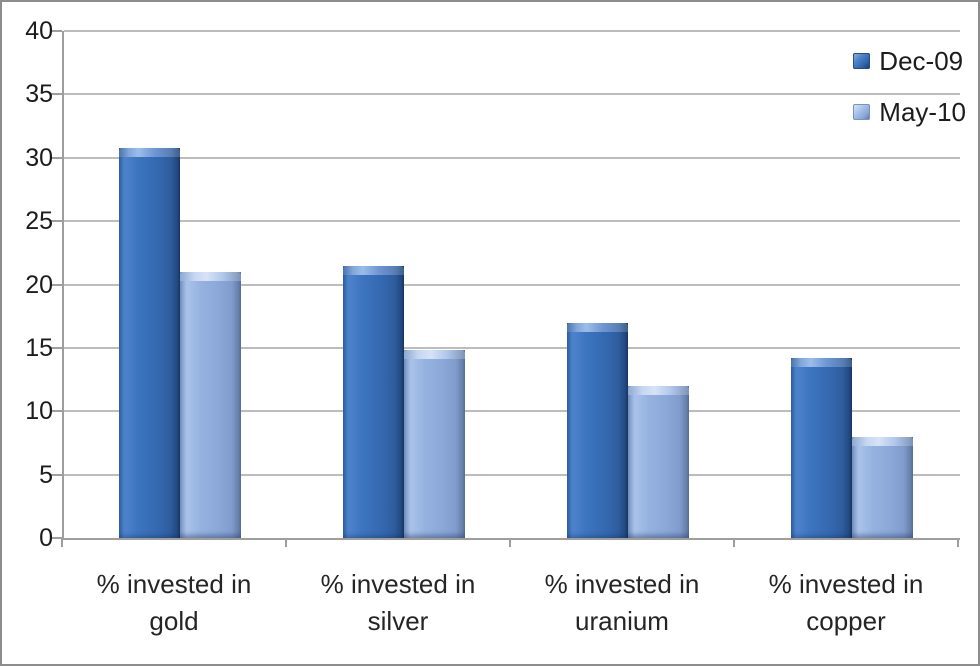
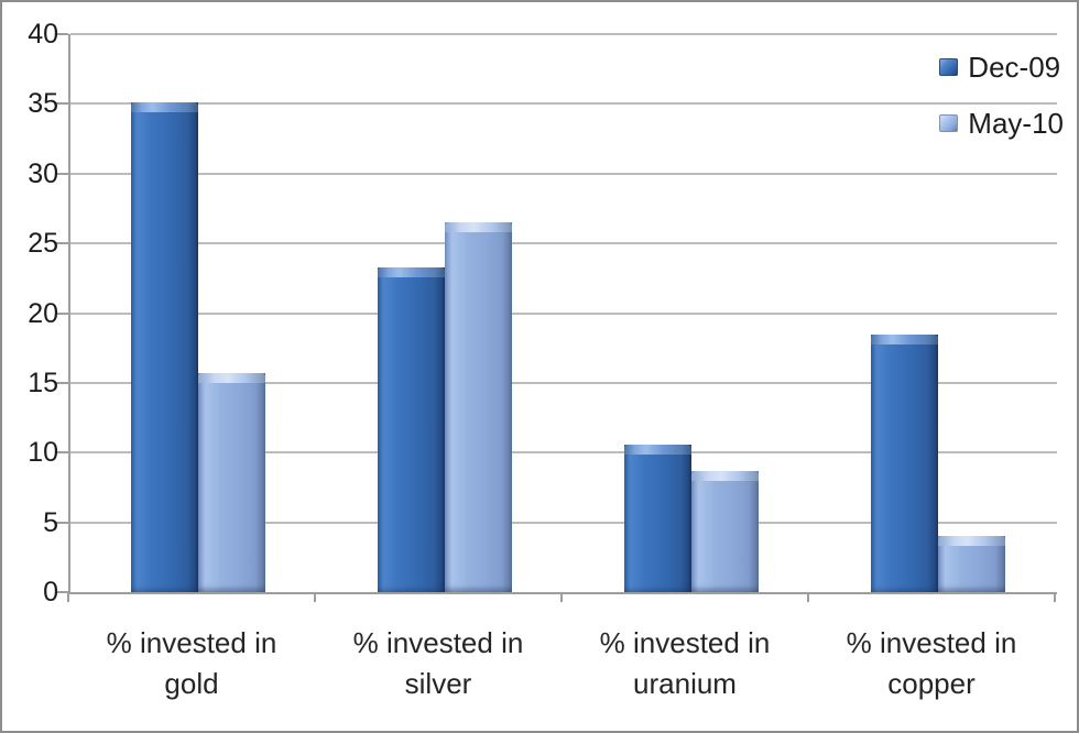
Dec-09/% invested in gold: 30.8 -> 35.1
May-10/% invested in gold: 21.0 -> 15.7
Dec-09/% invested in silver: 21.5 -> 23.3
May-10/% invested in silver: 14.8 -> 26.5
Dec-09/% invested in uranium: 17.0 -> 10.6
May-10/% invested in uranium: 12.0 -> 8.7
Dec-09/% invested in copper: 14.2 -> 18.5
May-10/% invested in copper: 8.0 -> 4.0
